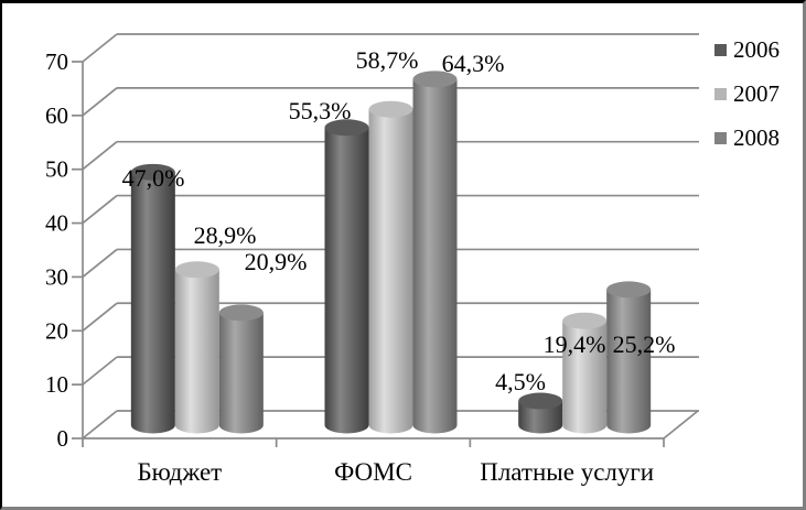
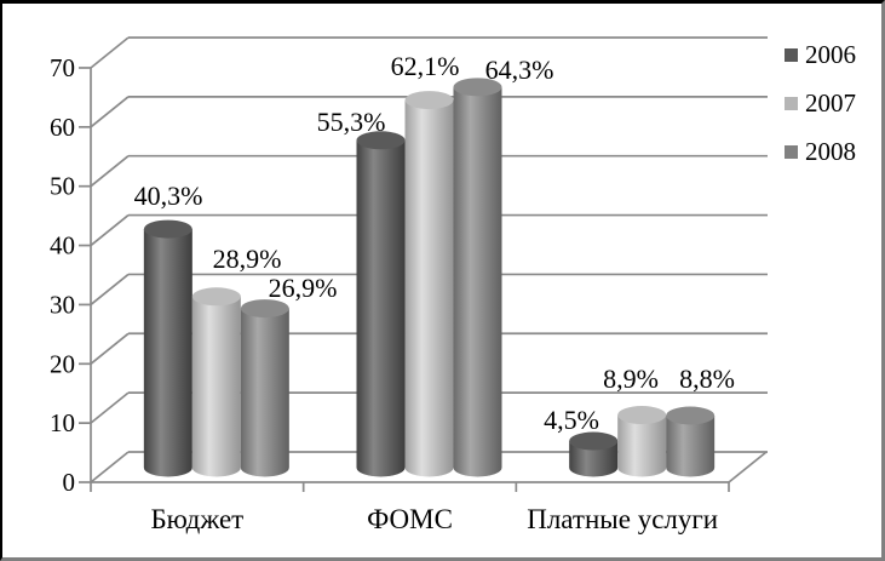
2006/Бюджет: 47,0% -> 40,3%
2008/Бюджет: 20,9% -> 26,9%
2007/ФОМС: 58,7% -> 62,1%
2007/Платные услуги: 19,4% -> 8,9%
2008/Платные услуги: 25,2% -> 8,8%
